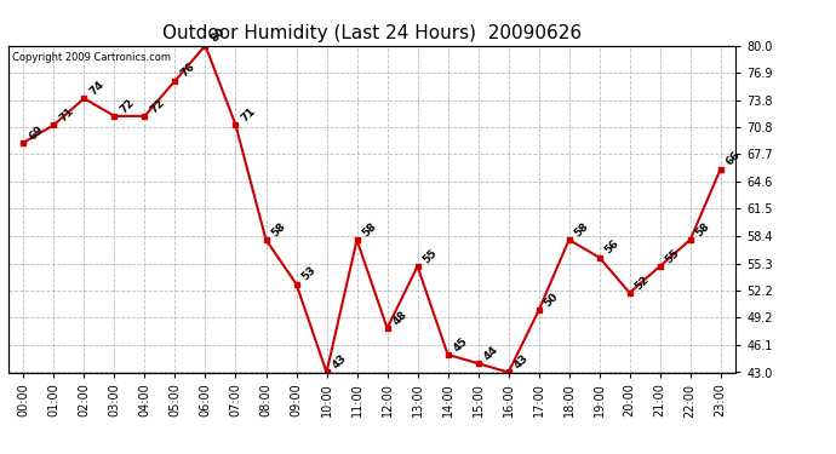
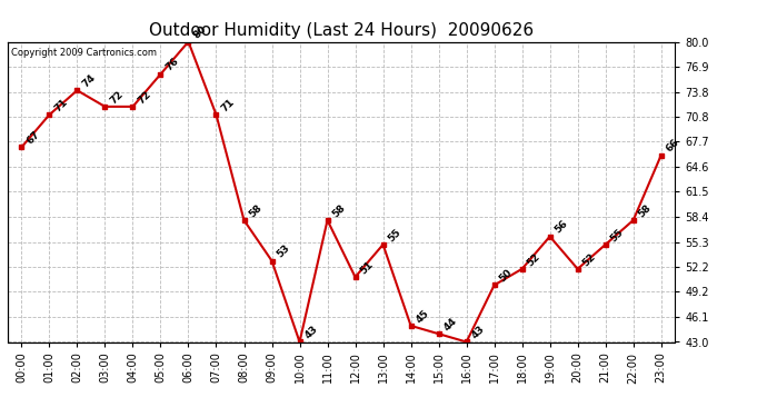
00:00: 69 -> 67
12:00: 48 -> 51
18:00: 58 -> 52
